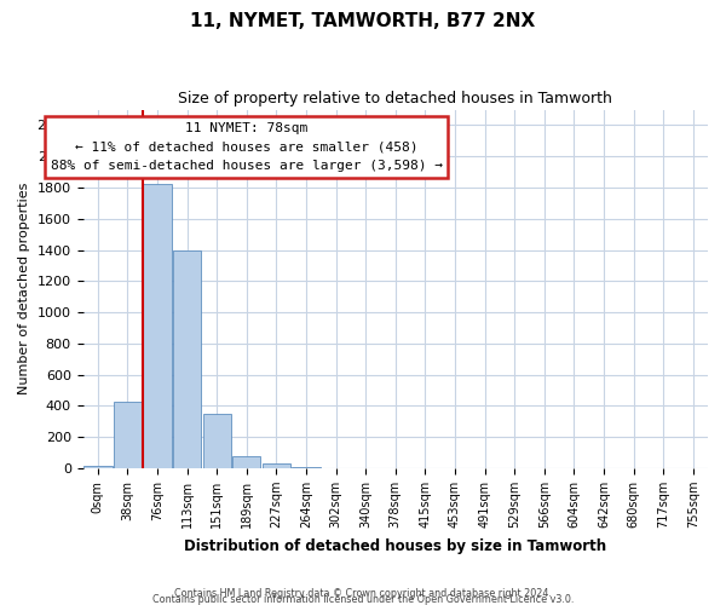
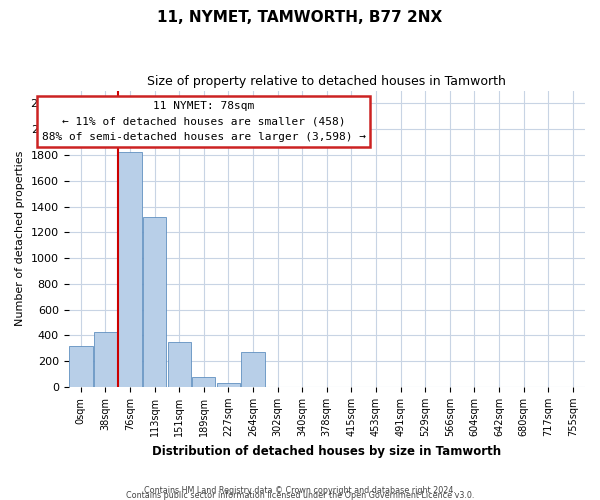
0sqm: 20 -> 320
113sqm: 1400 -> 1320
264sqm: 0 -> 270
